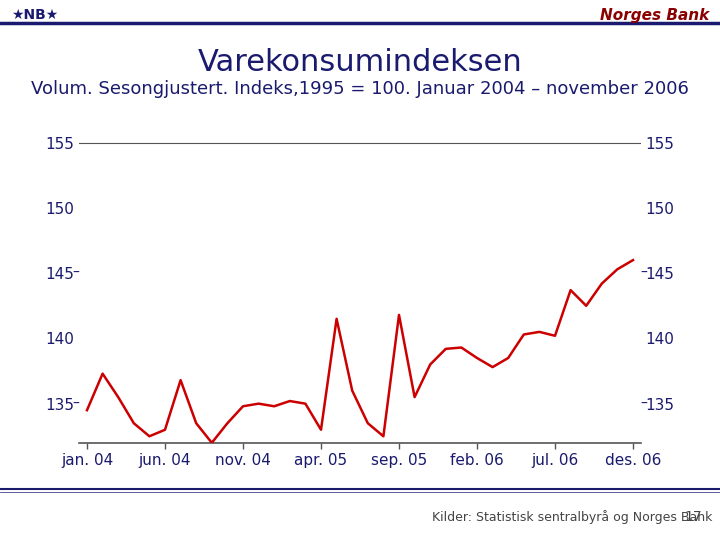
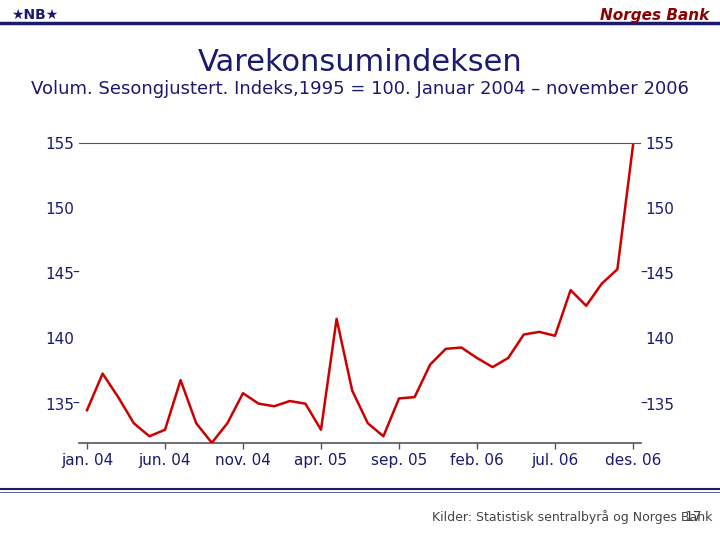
nov. 04: 134.8 -> 135.8
sep. 05: 141.8 -> 135.4
des. 06: 146.0 -> 154.8
